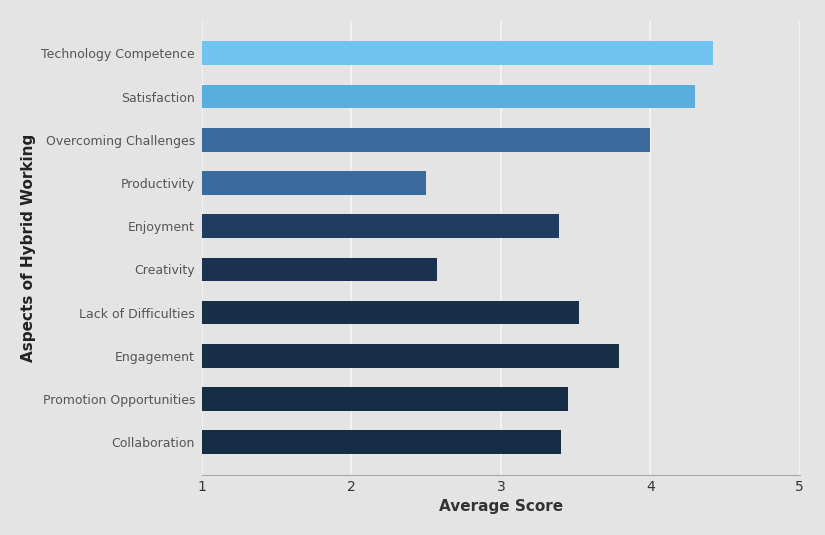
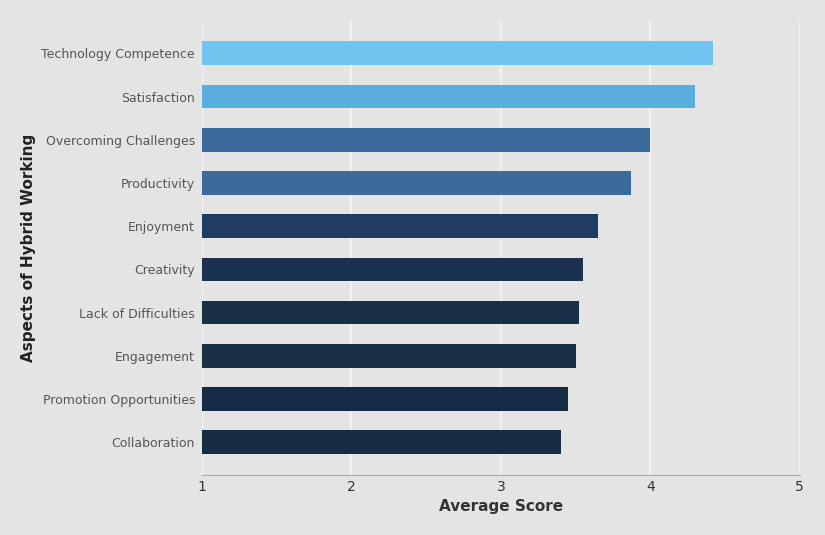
Productivity: 2.50 -> 3.87
Enjoyment: 3.39 -> 3.65
Creativity: 2.57 -> 3.55
Engagement: 3.79 -> 3.50
